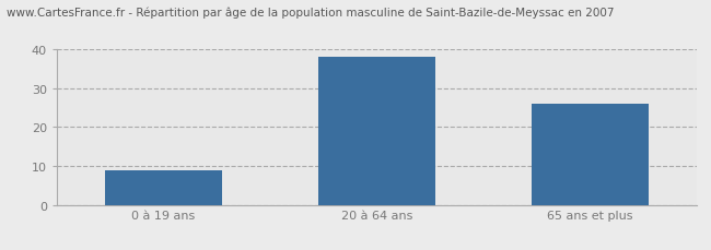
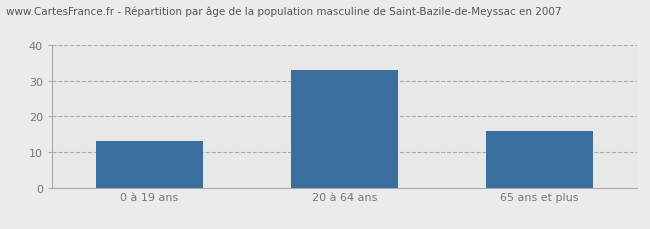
0 à 19 ans: 9 -> 13
20 à 64 ans: 38 -> 33
65 ans et plus: 26 -> 16
